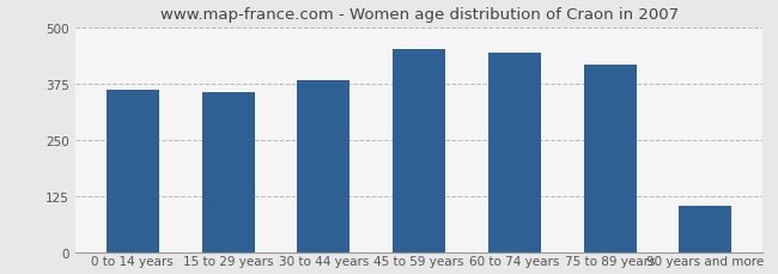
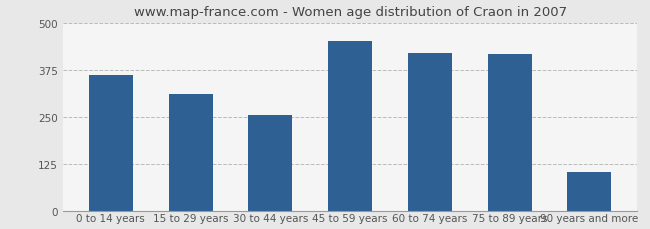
15 to 29 years: 355 -> 310
30 to 44 years: 383 -> 255
60 to 74 years: 443 -> 420
